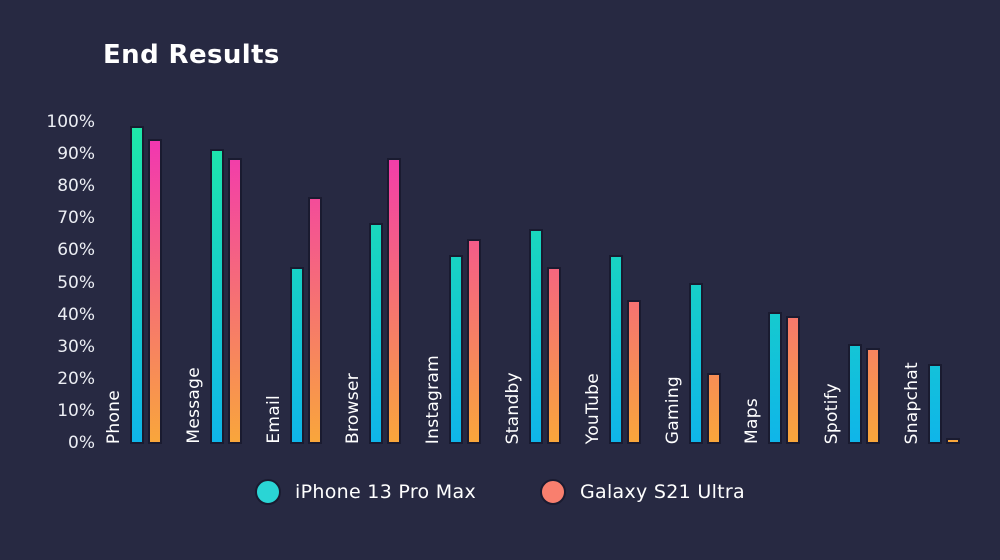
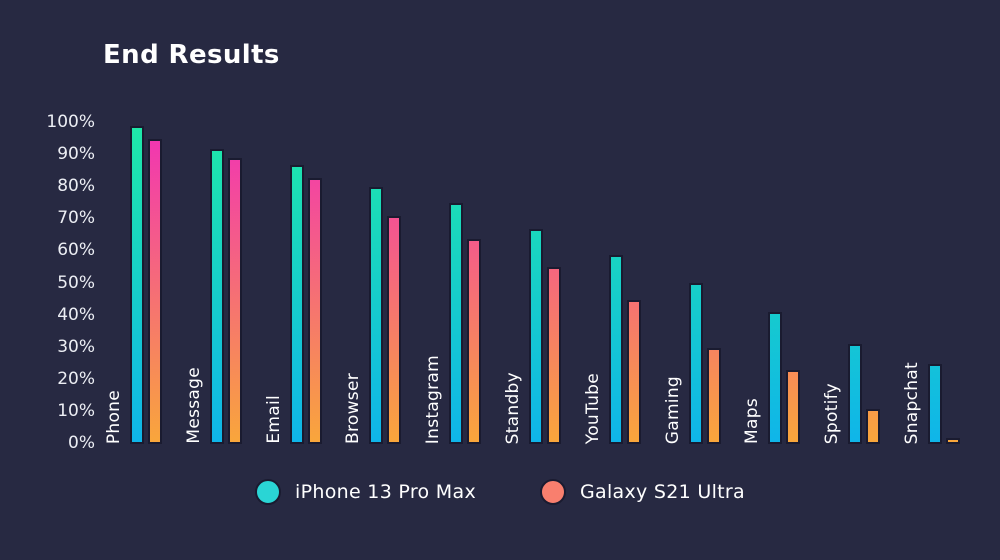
iPhone 13 Pro Max/Email: 55% -> 87%
Galaxy S21 Ultra/Email: 77% -> 83%
iPhone 13 Pro Max/Browser: 69% -> 80%
Galaxy S21 Ultra/Browser: 89% -> 71%
iPhone 13 Pro Max/Instagram: 59% -> 75%
Galaxy S21 Ultra/Gaming: 22% -> 30%
Galaxy S21 Ultra/Maps: 40% -> 23%
Galaxy S21 Ultra/Spotify: 30% -> 11%
